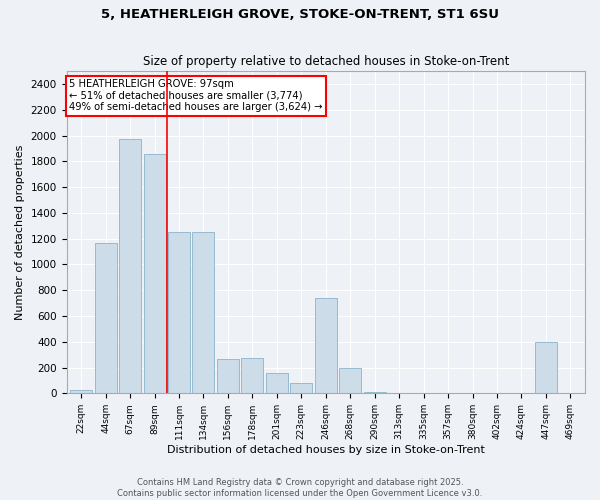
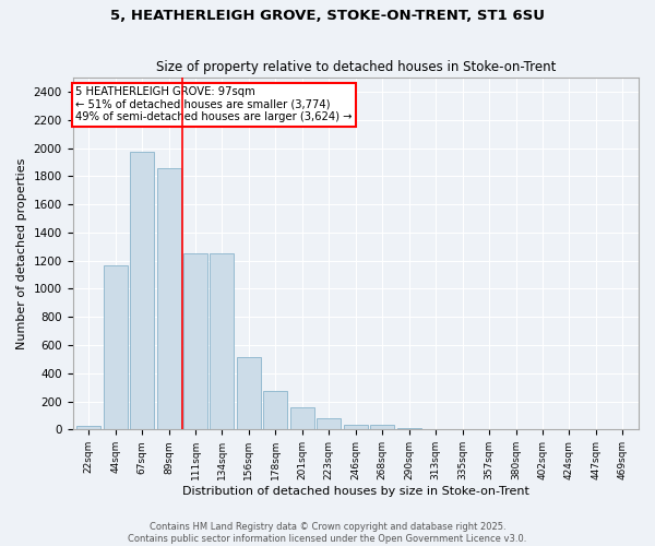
156sqm: 270 -> 520
246sqm: 740 -> 40
268sqm: 200 -> 30
447sqm: 400 -> 0
